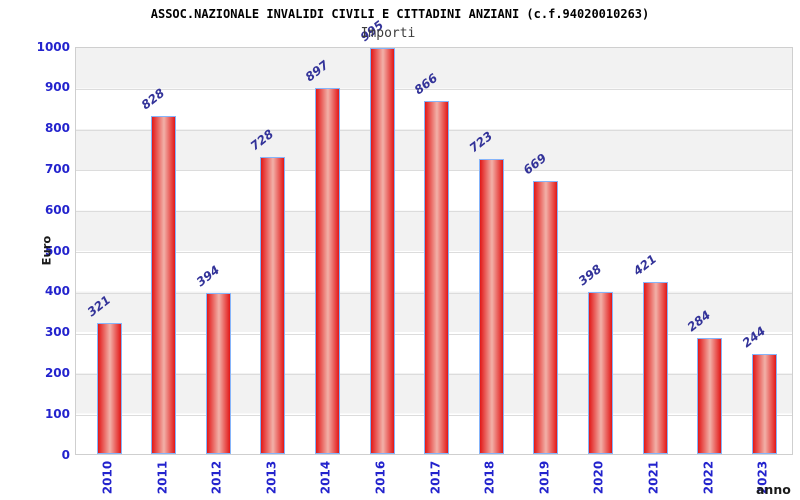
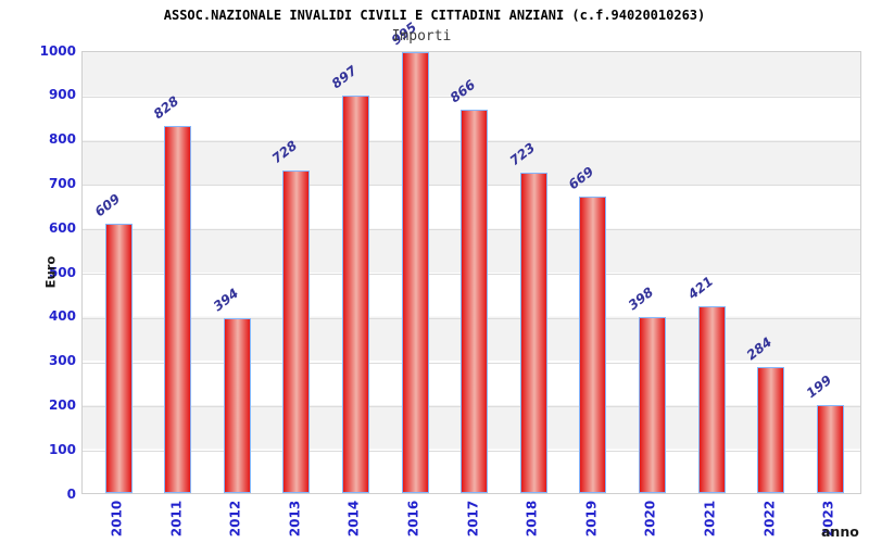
2010: 321 -> 609
2023: 244 -> 199
